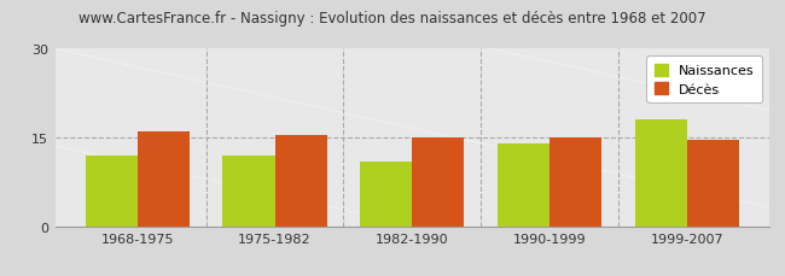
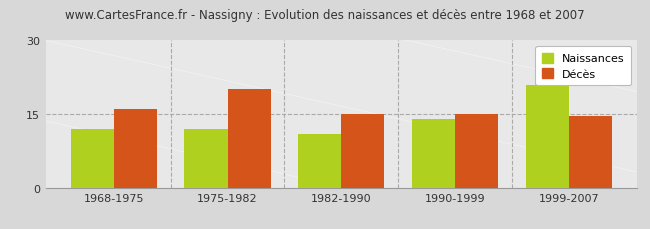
Décès/1975-1982: 15.5 -> 20.0
Naissances/1999-2007: 18 -> 21
